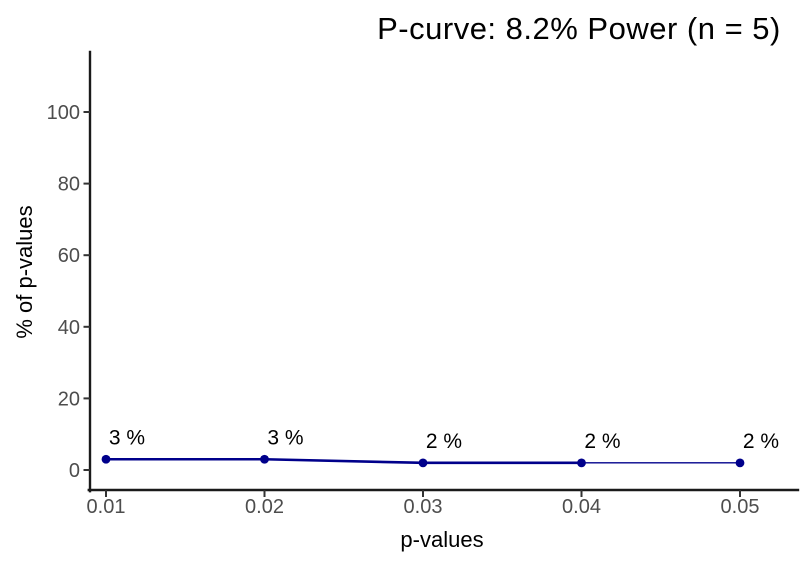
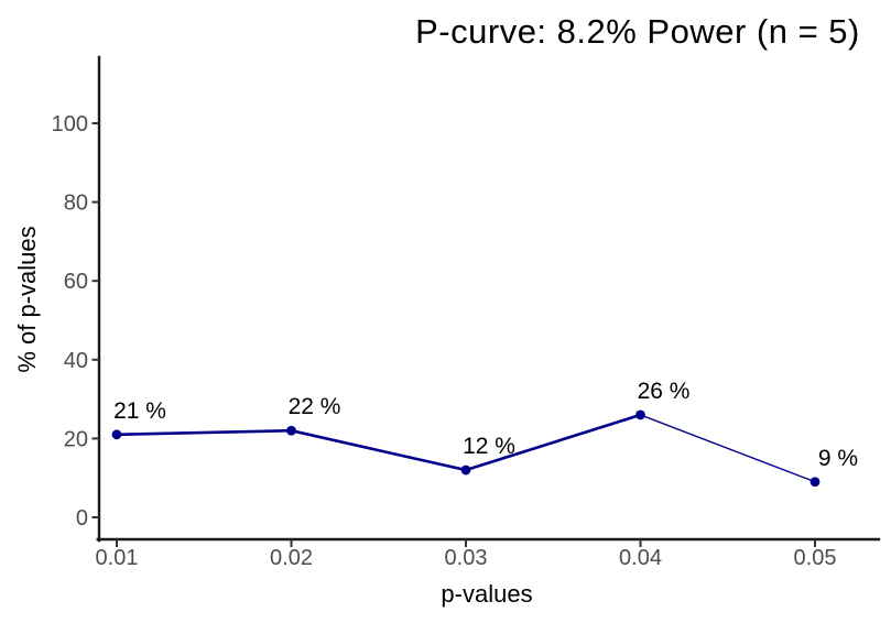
0.01: 3 -> 21
0.02: 3 -> 22
0.03: 2 -> 12
0.04: 2 -> 26
0.05: 2 -> 9
